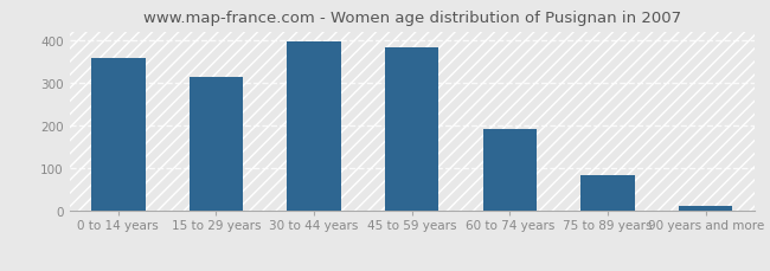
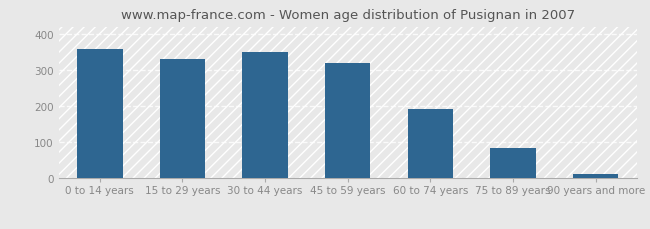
15 to 29 years: 313 -> 330
30 to 44 years: 396 -> 350
45 to 59 years: 384 -> 320
